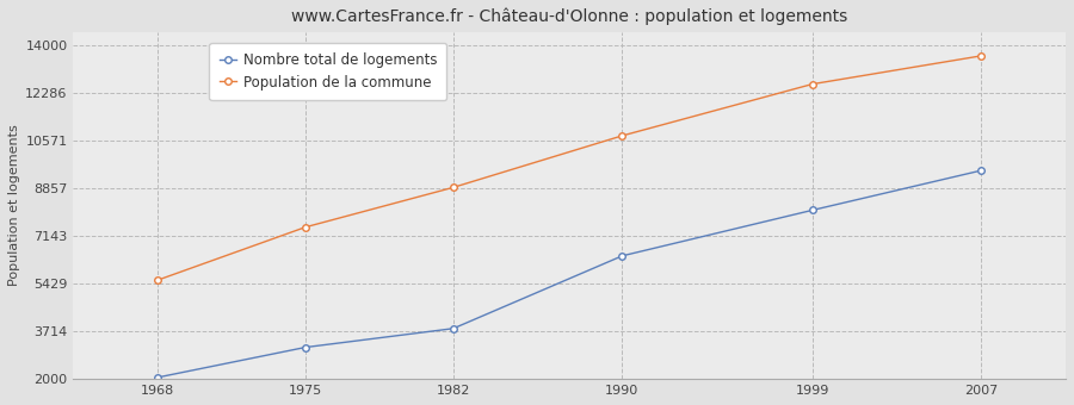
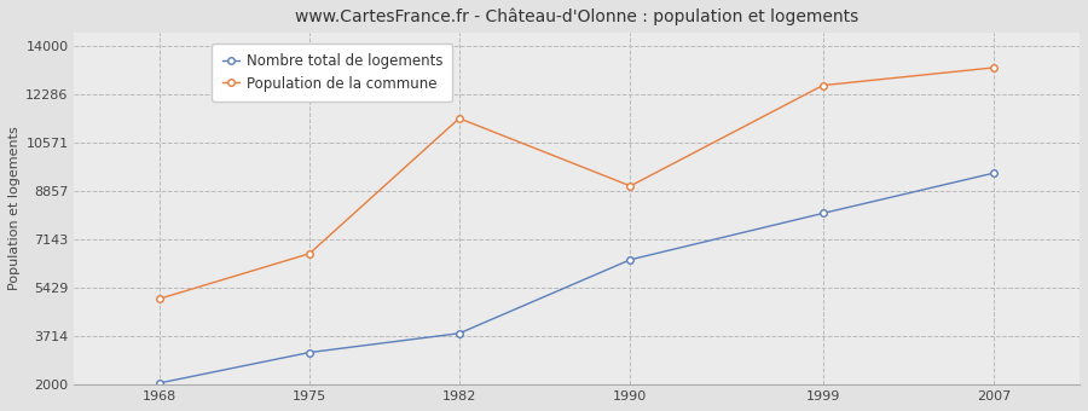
Population de la commune/1968: 5560 -> 5050
Population de la commune/1975: 7470 -> 6650
Population de la commune/1982: 8900 -> 11450
Population de la commune/1990: 10760 -> 9050
Population de la commune/2007: 13640 -> 13250
